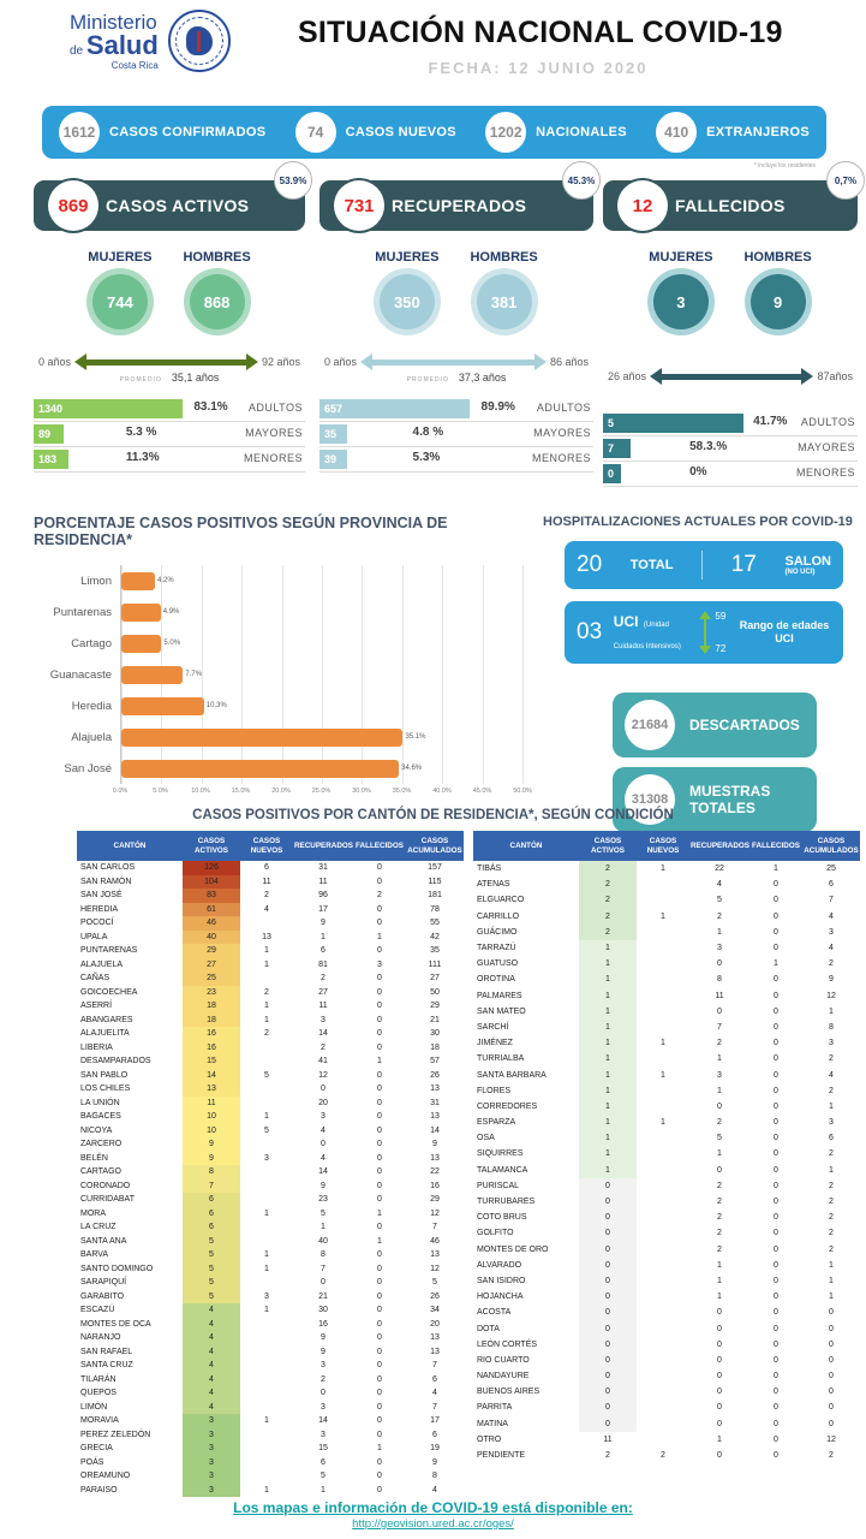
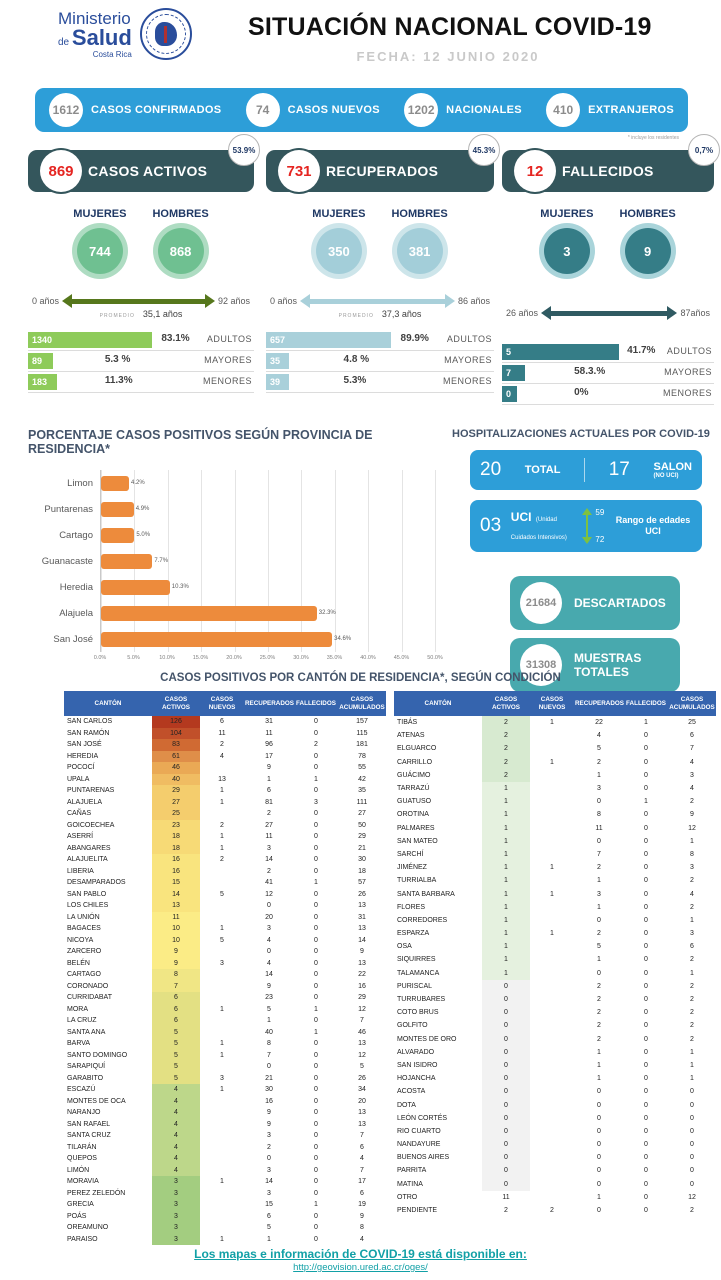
Alajuela: 35.1% -> 32.3%
